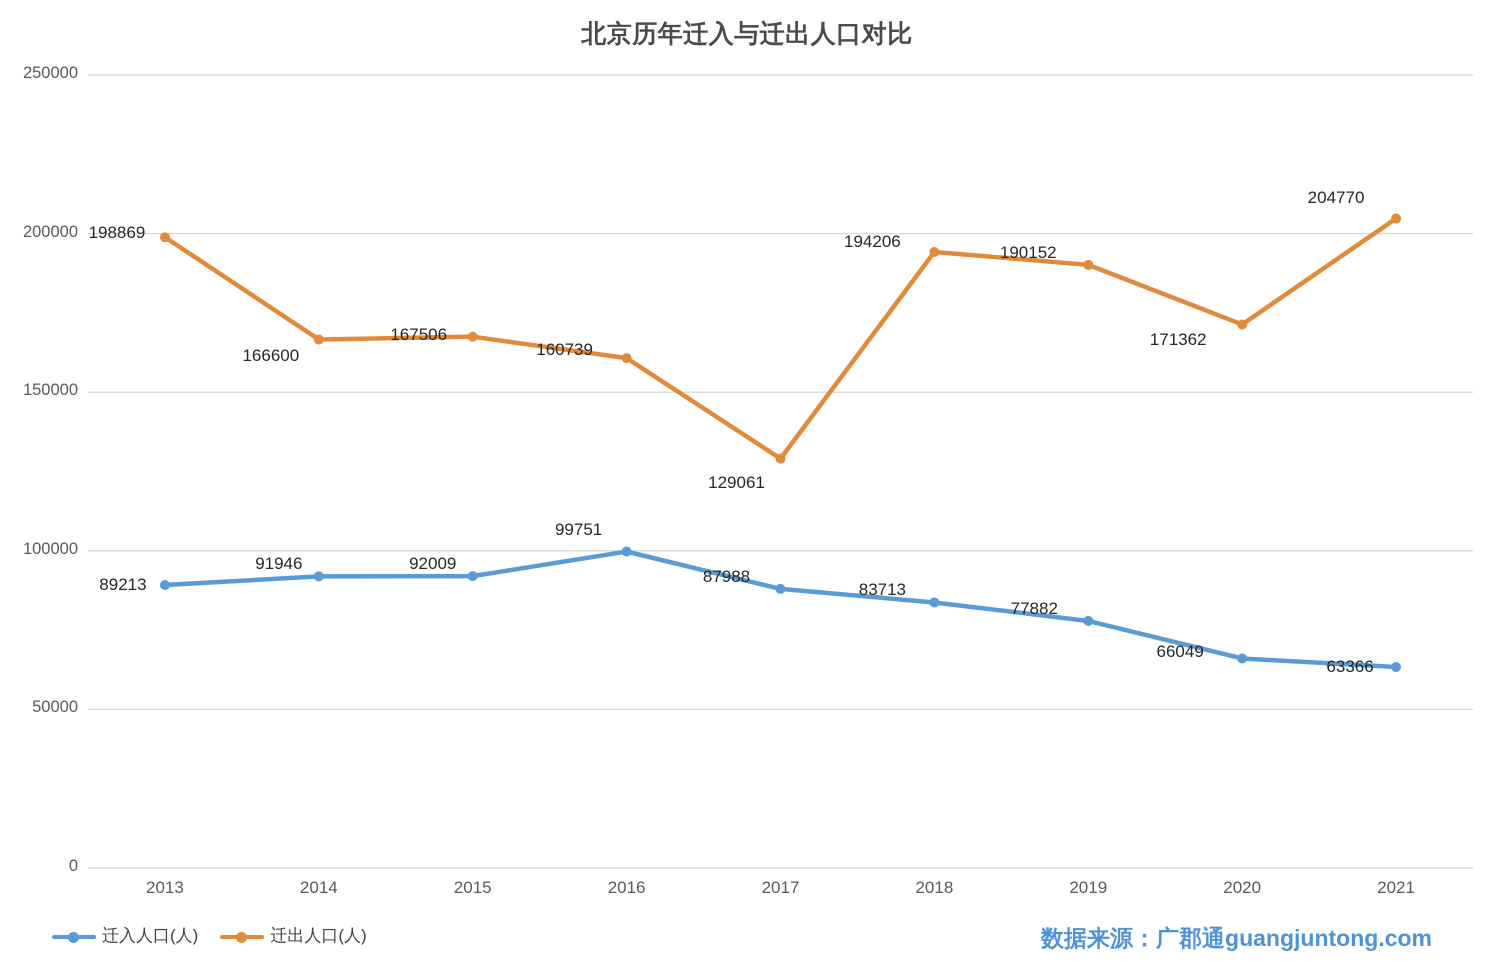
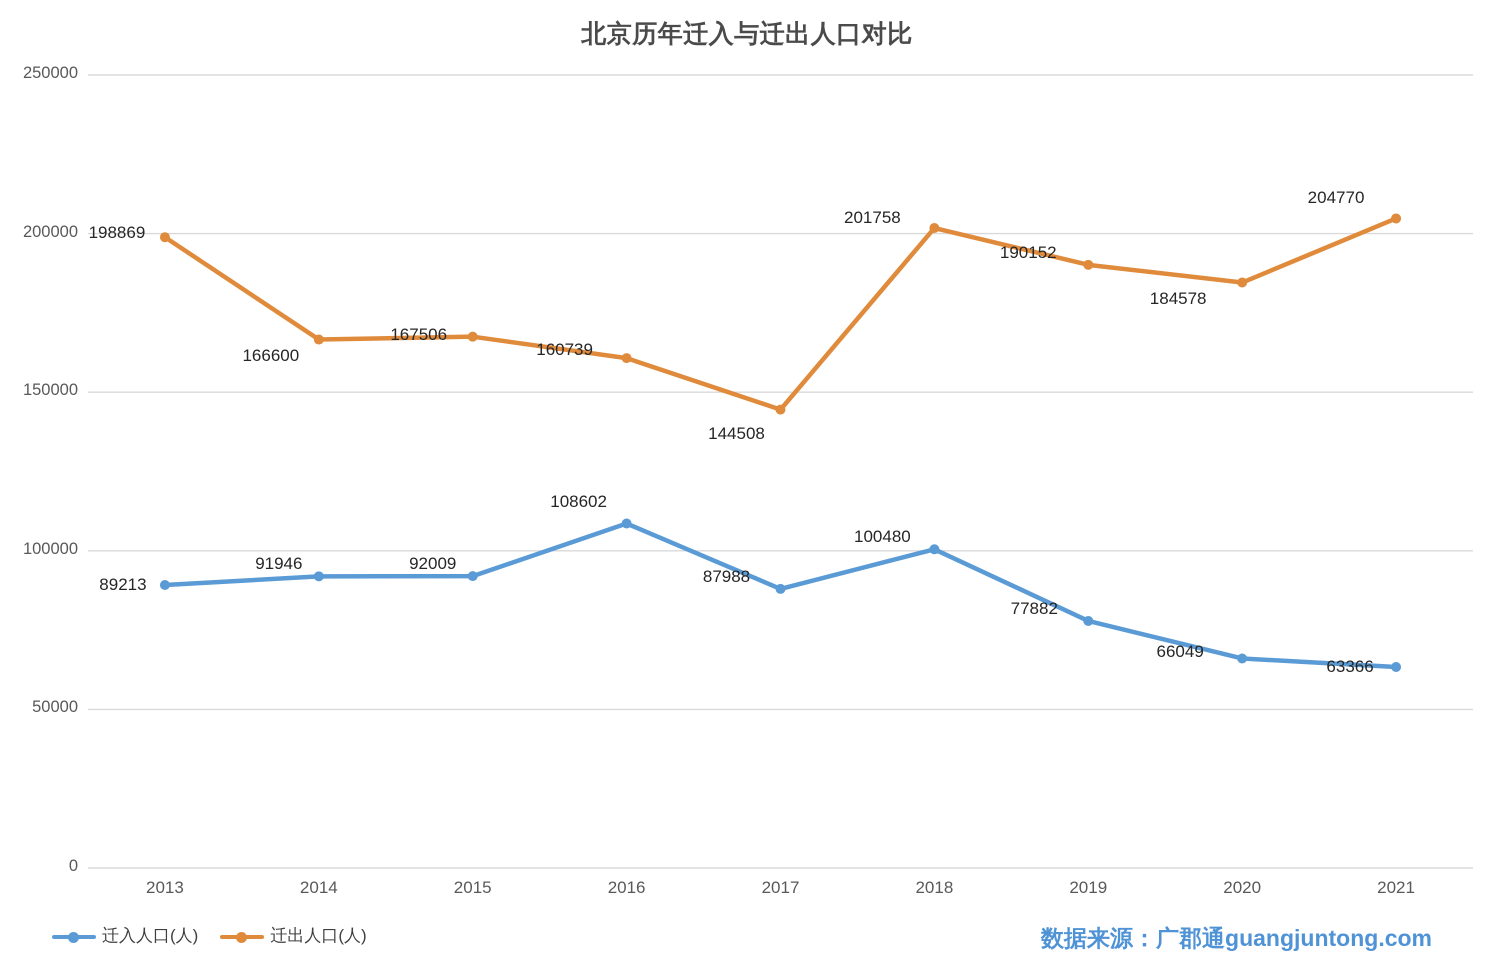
迁入人口(人)/2016: 99751 -> 108602
迁出人口(人)/2017: 129061 -> 144508
迁入人口(人)/2018: 83713 -> 100480
迁出人口(人)/2018: 194206 -> 201758
迁出人口(人)/2020: 171362 -> 184578
